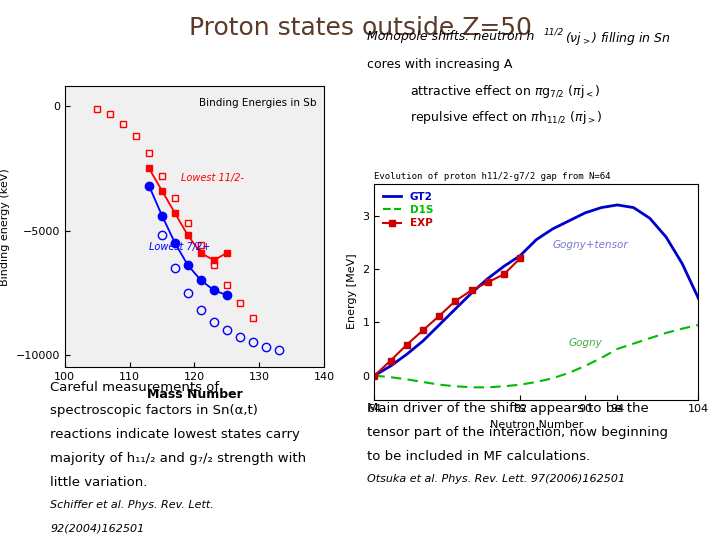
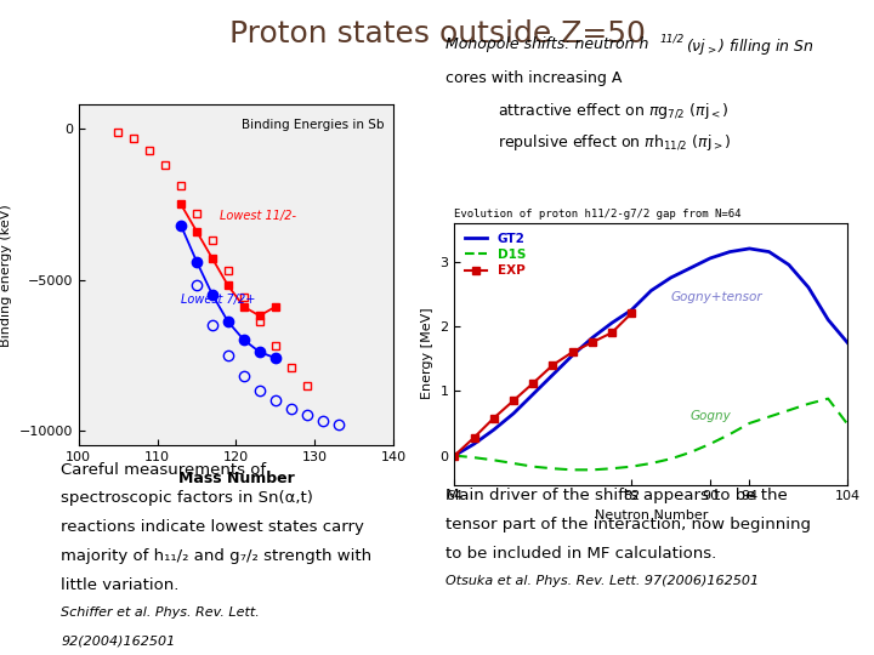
Evolution of proton h11/2-g7/2 gap from N=64/GT2/104: 1.45 -> 1.74
Evolution of proton h11/2-g7/2 gap from N=64/D1S/104: 0.95 -> 0.48
